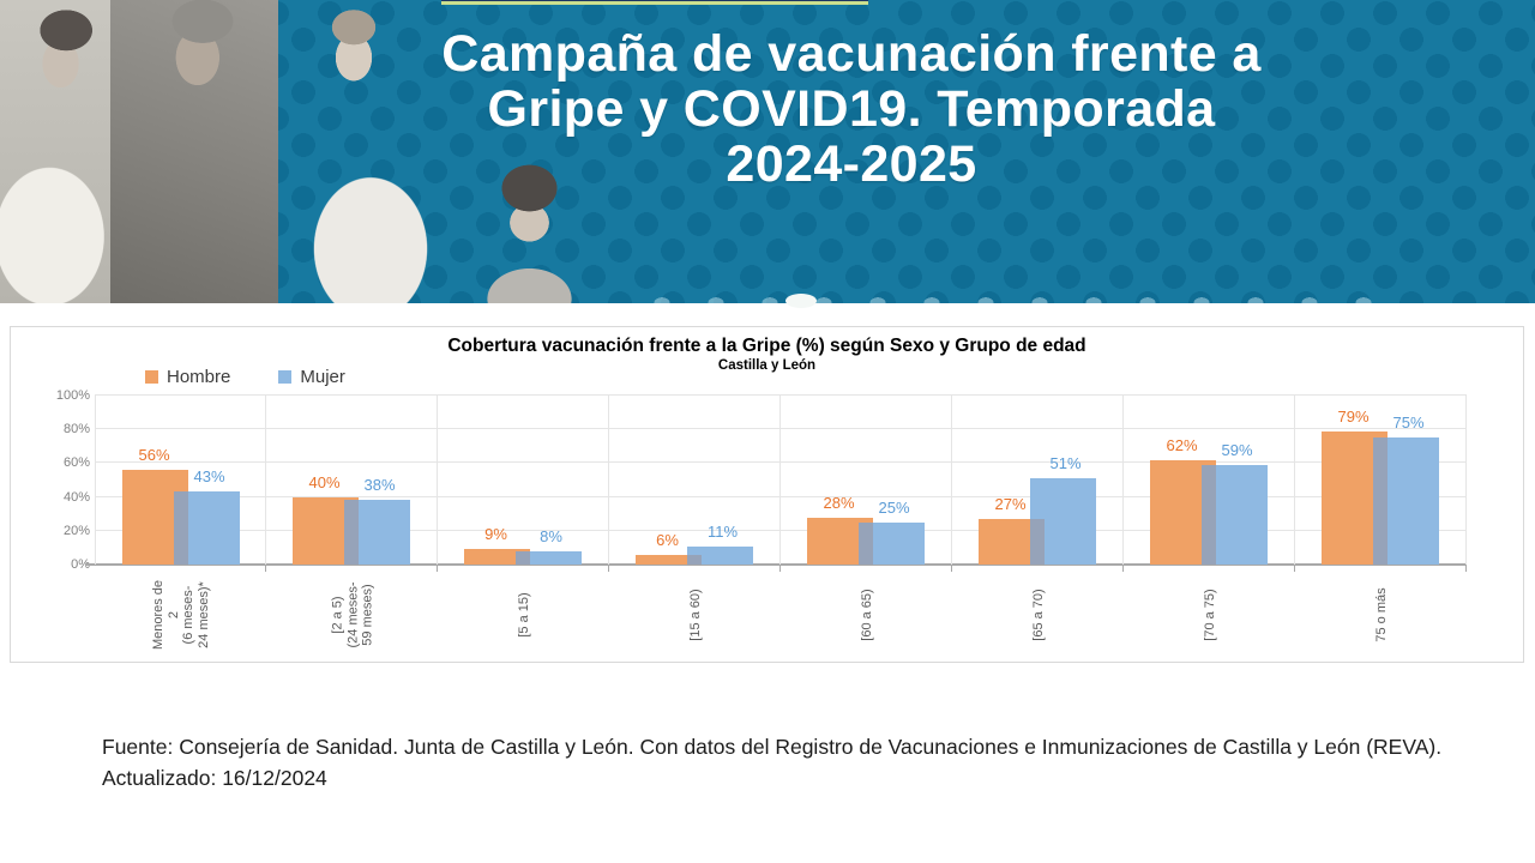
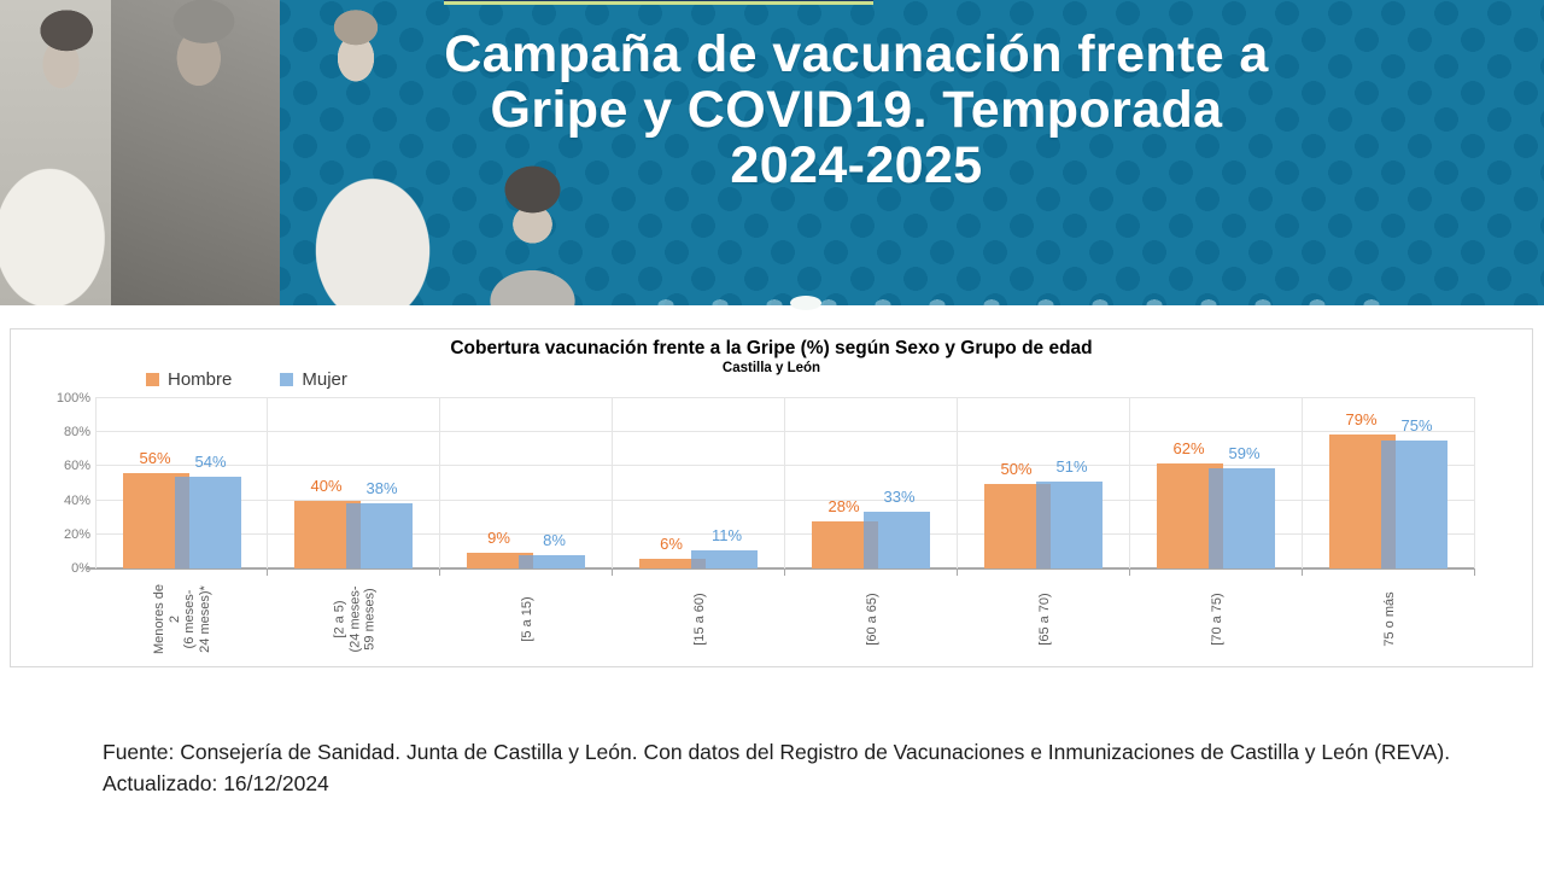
Mujer/Menores de 2 (6 meses- 24 meses)*: 43% -> 54%
Mujer/[60 a 65): 25% -> 33%
Hombre/[65 a 70): 27% -> 50%
